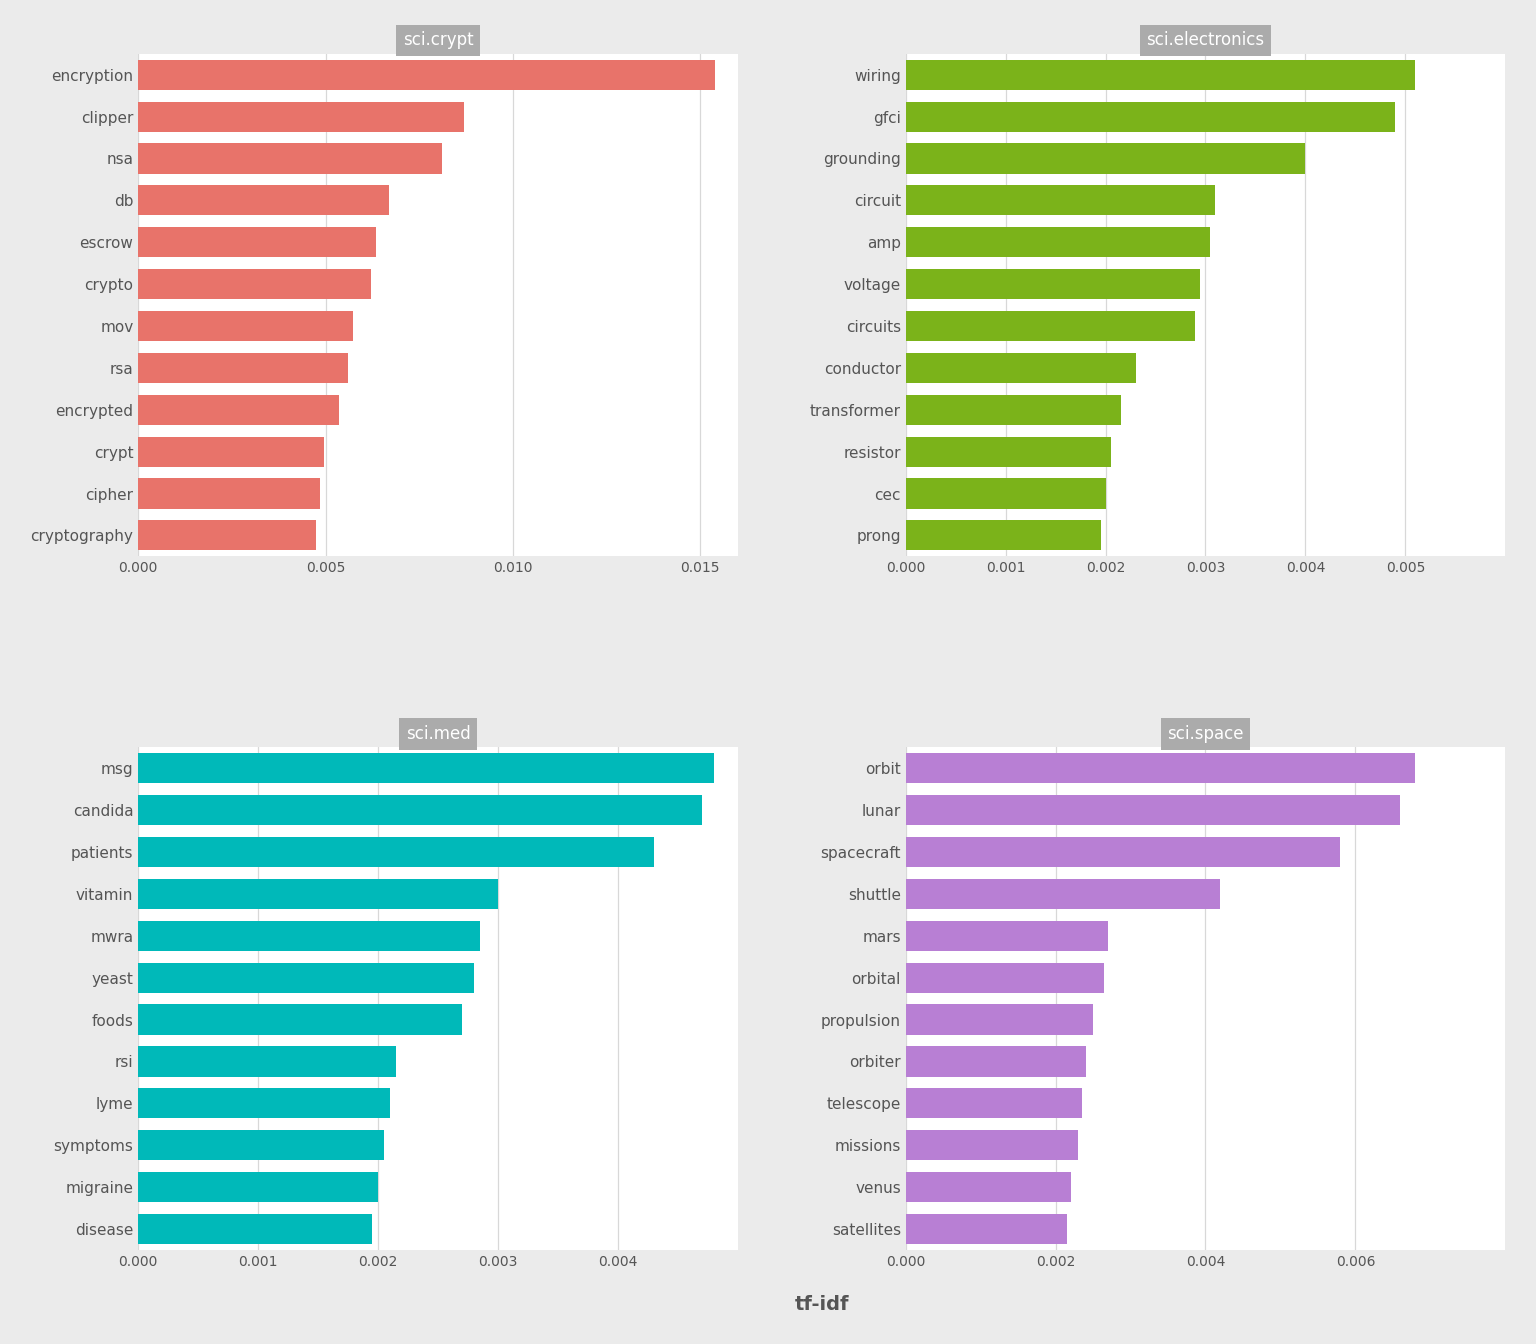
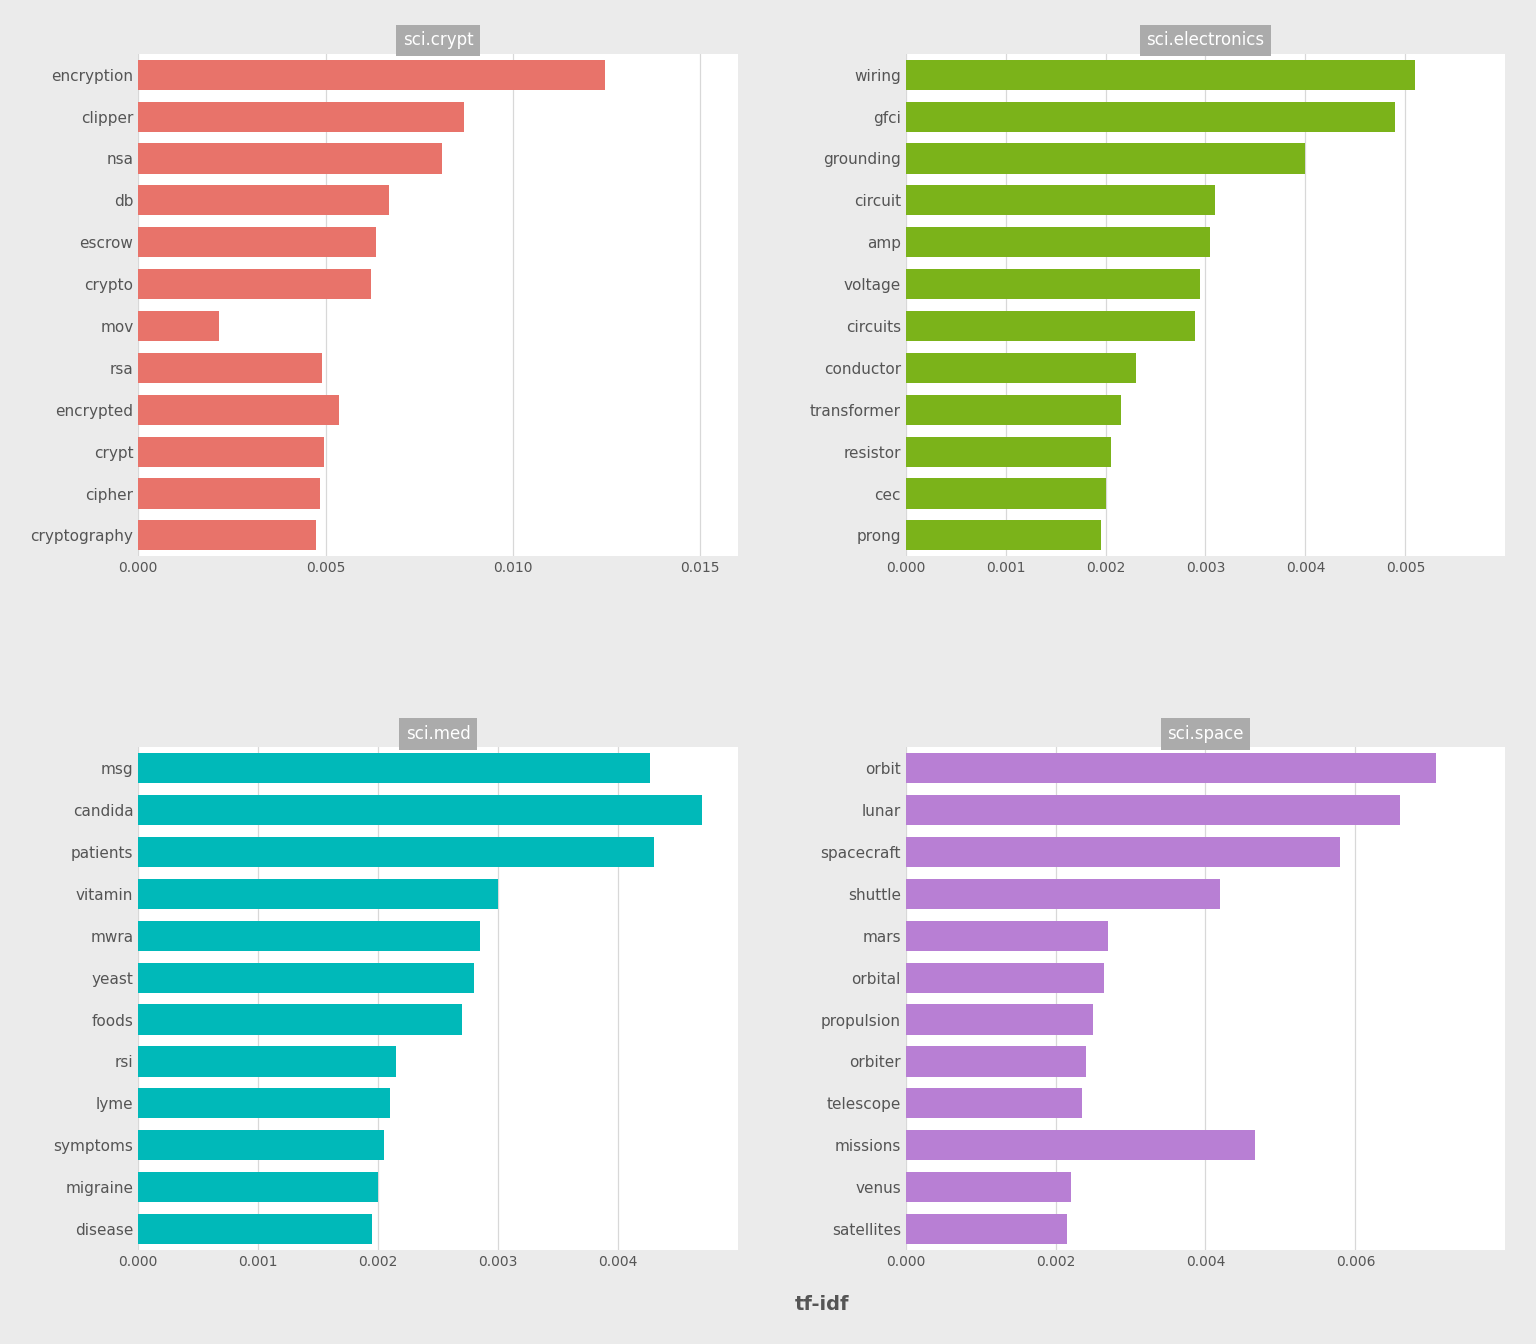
sci.crypt/encryption: 0.01540 -> 0.01245
sci.crypt/mov: 0.00573 -> 0.00215
sci.crypt/rsa: 0.00560 -> 0.00490
sci.med/msg: 0.00480 -> 0.00427
sci.space/orbit: 0.00680 -> 0.00708
sci.space/missions: 0.00230 -> 0.00466
